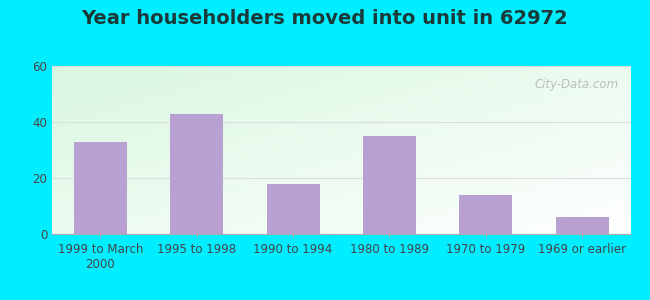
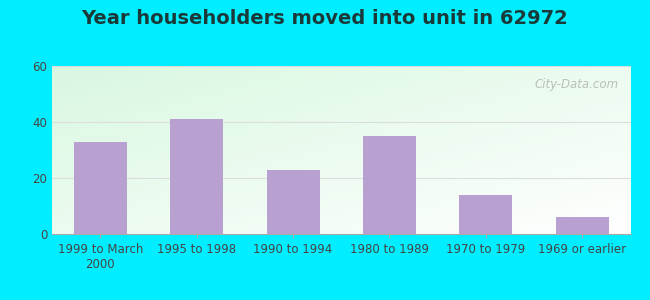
1995 to 1998: 43 -> 41
1990 to 1994: 18 -> 23
